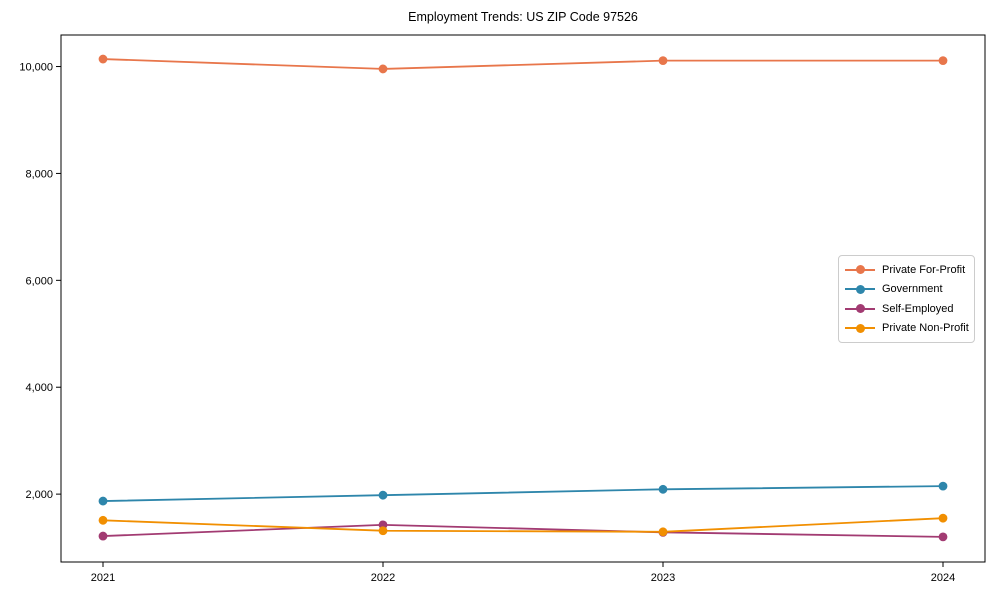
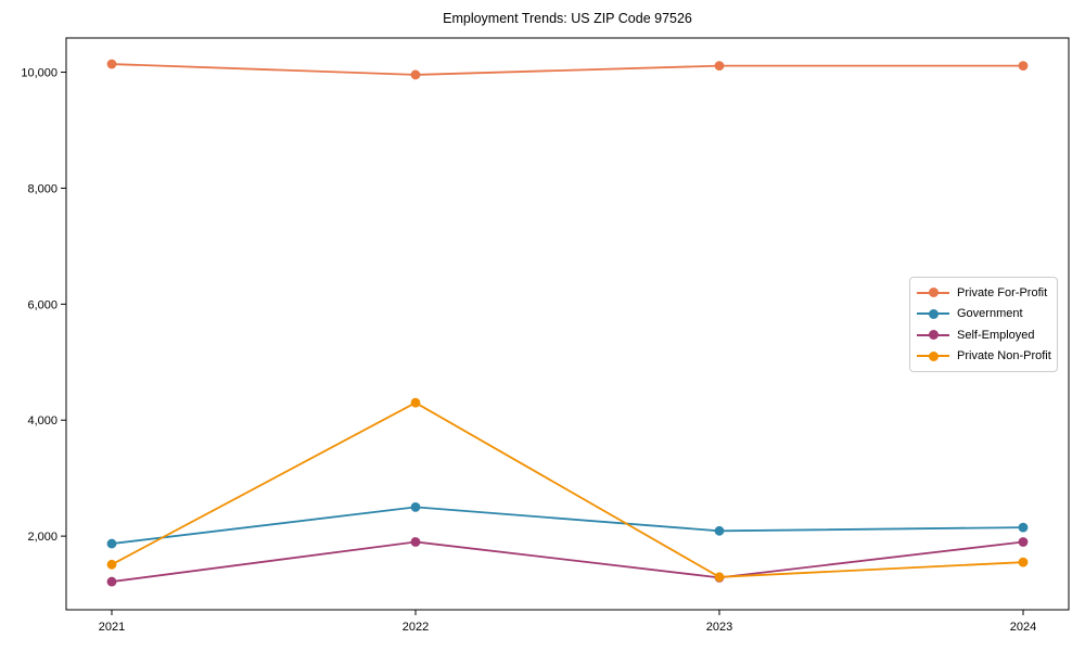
Government/2022: 2000 -> 2500
Self-Employed/2022: 1400 -> 1900
Private Non-Profit/2022: 1300 -> 4300
Self-Employed/2024: 1200 -> 1900
